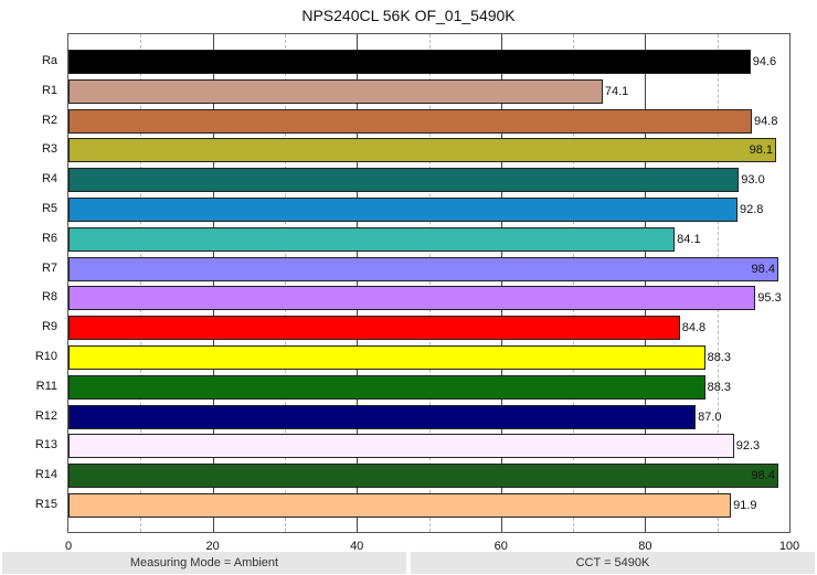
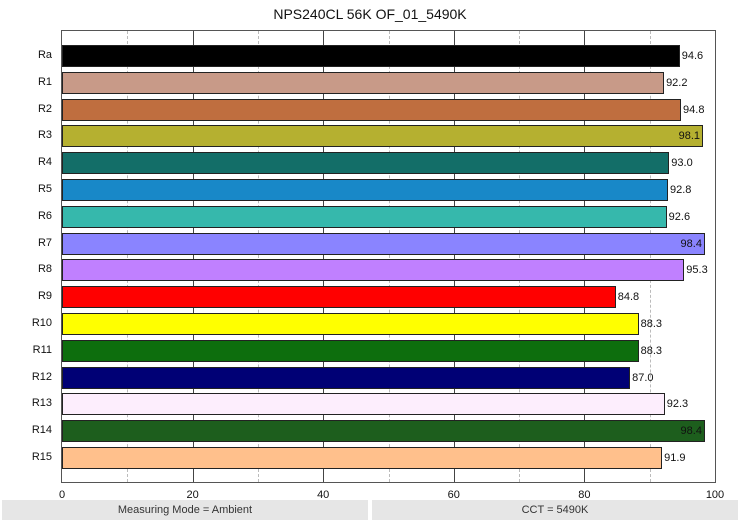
R1: 74.1 -> 92.2
R6: 84.1 -> 92.6
